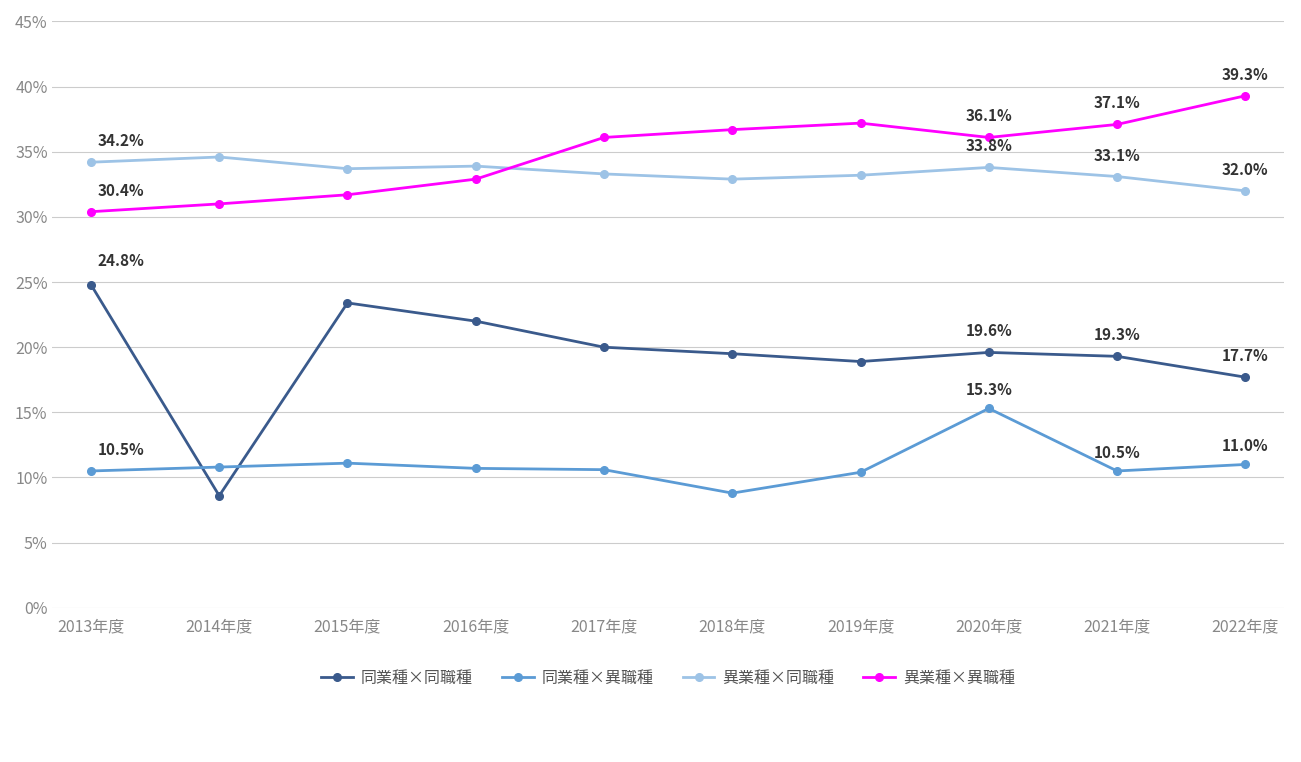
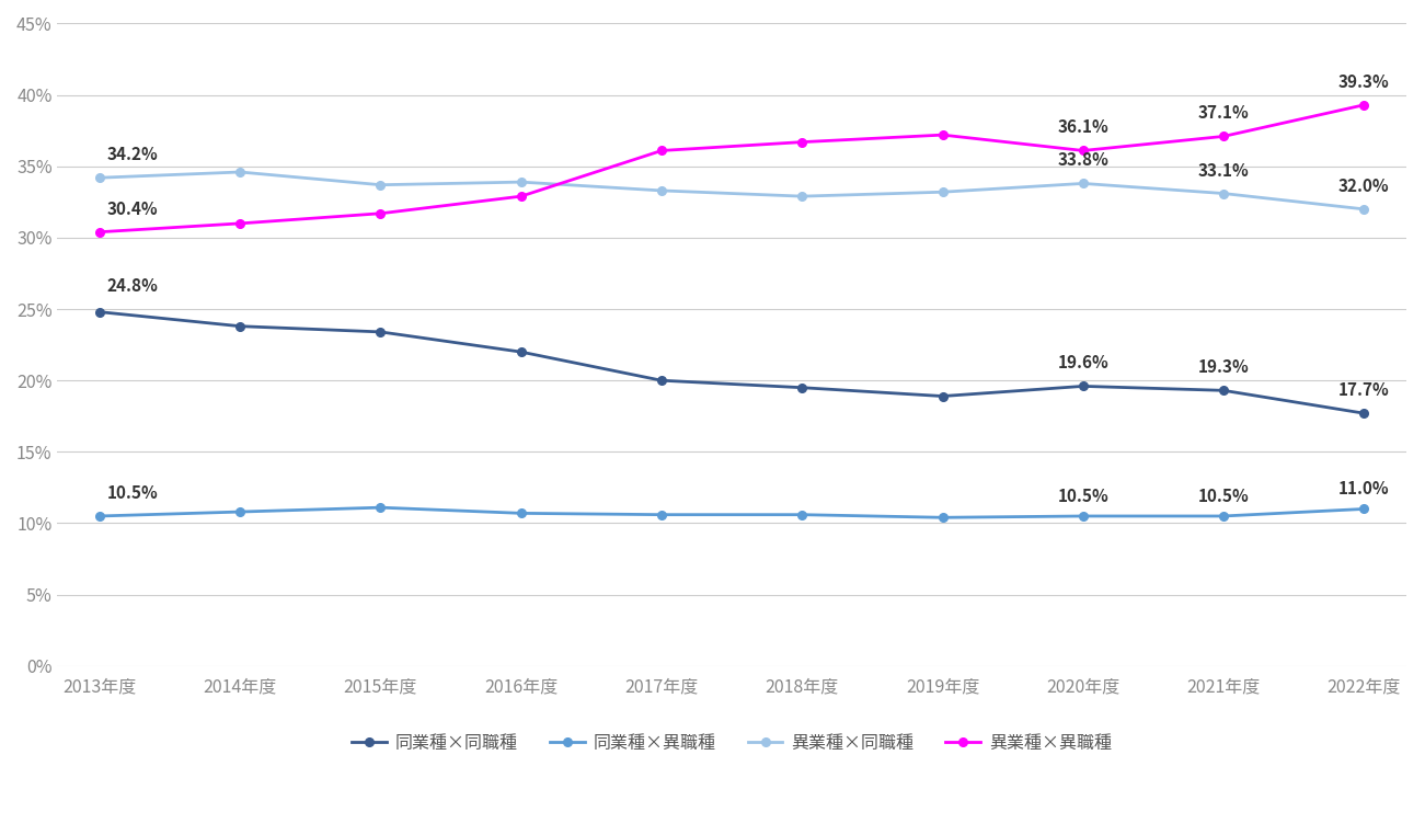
同業種×同職種/2014年度: 8.6% -> 23.8%
同業種×異職種/2018年度: 8.8% -> 10.6%
同業種×異職種/2020年度: 15.3% -> 10.5%
